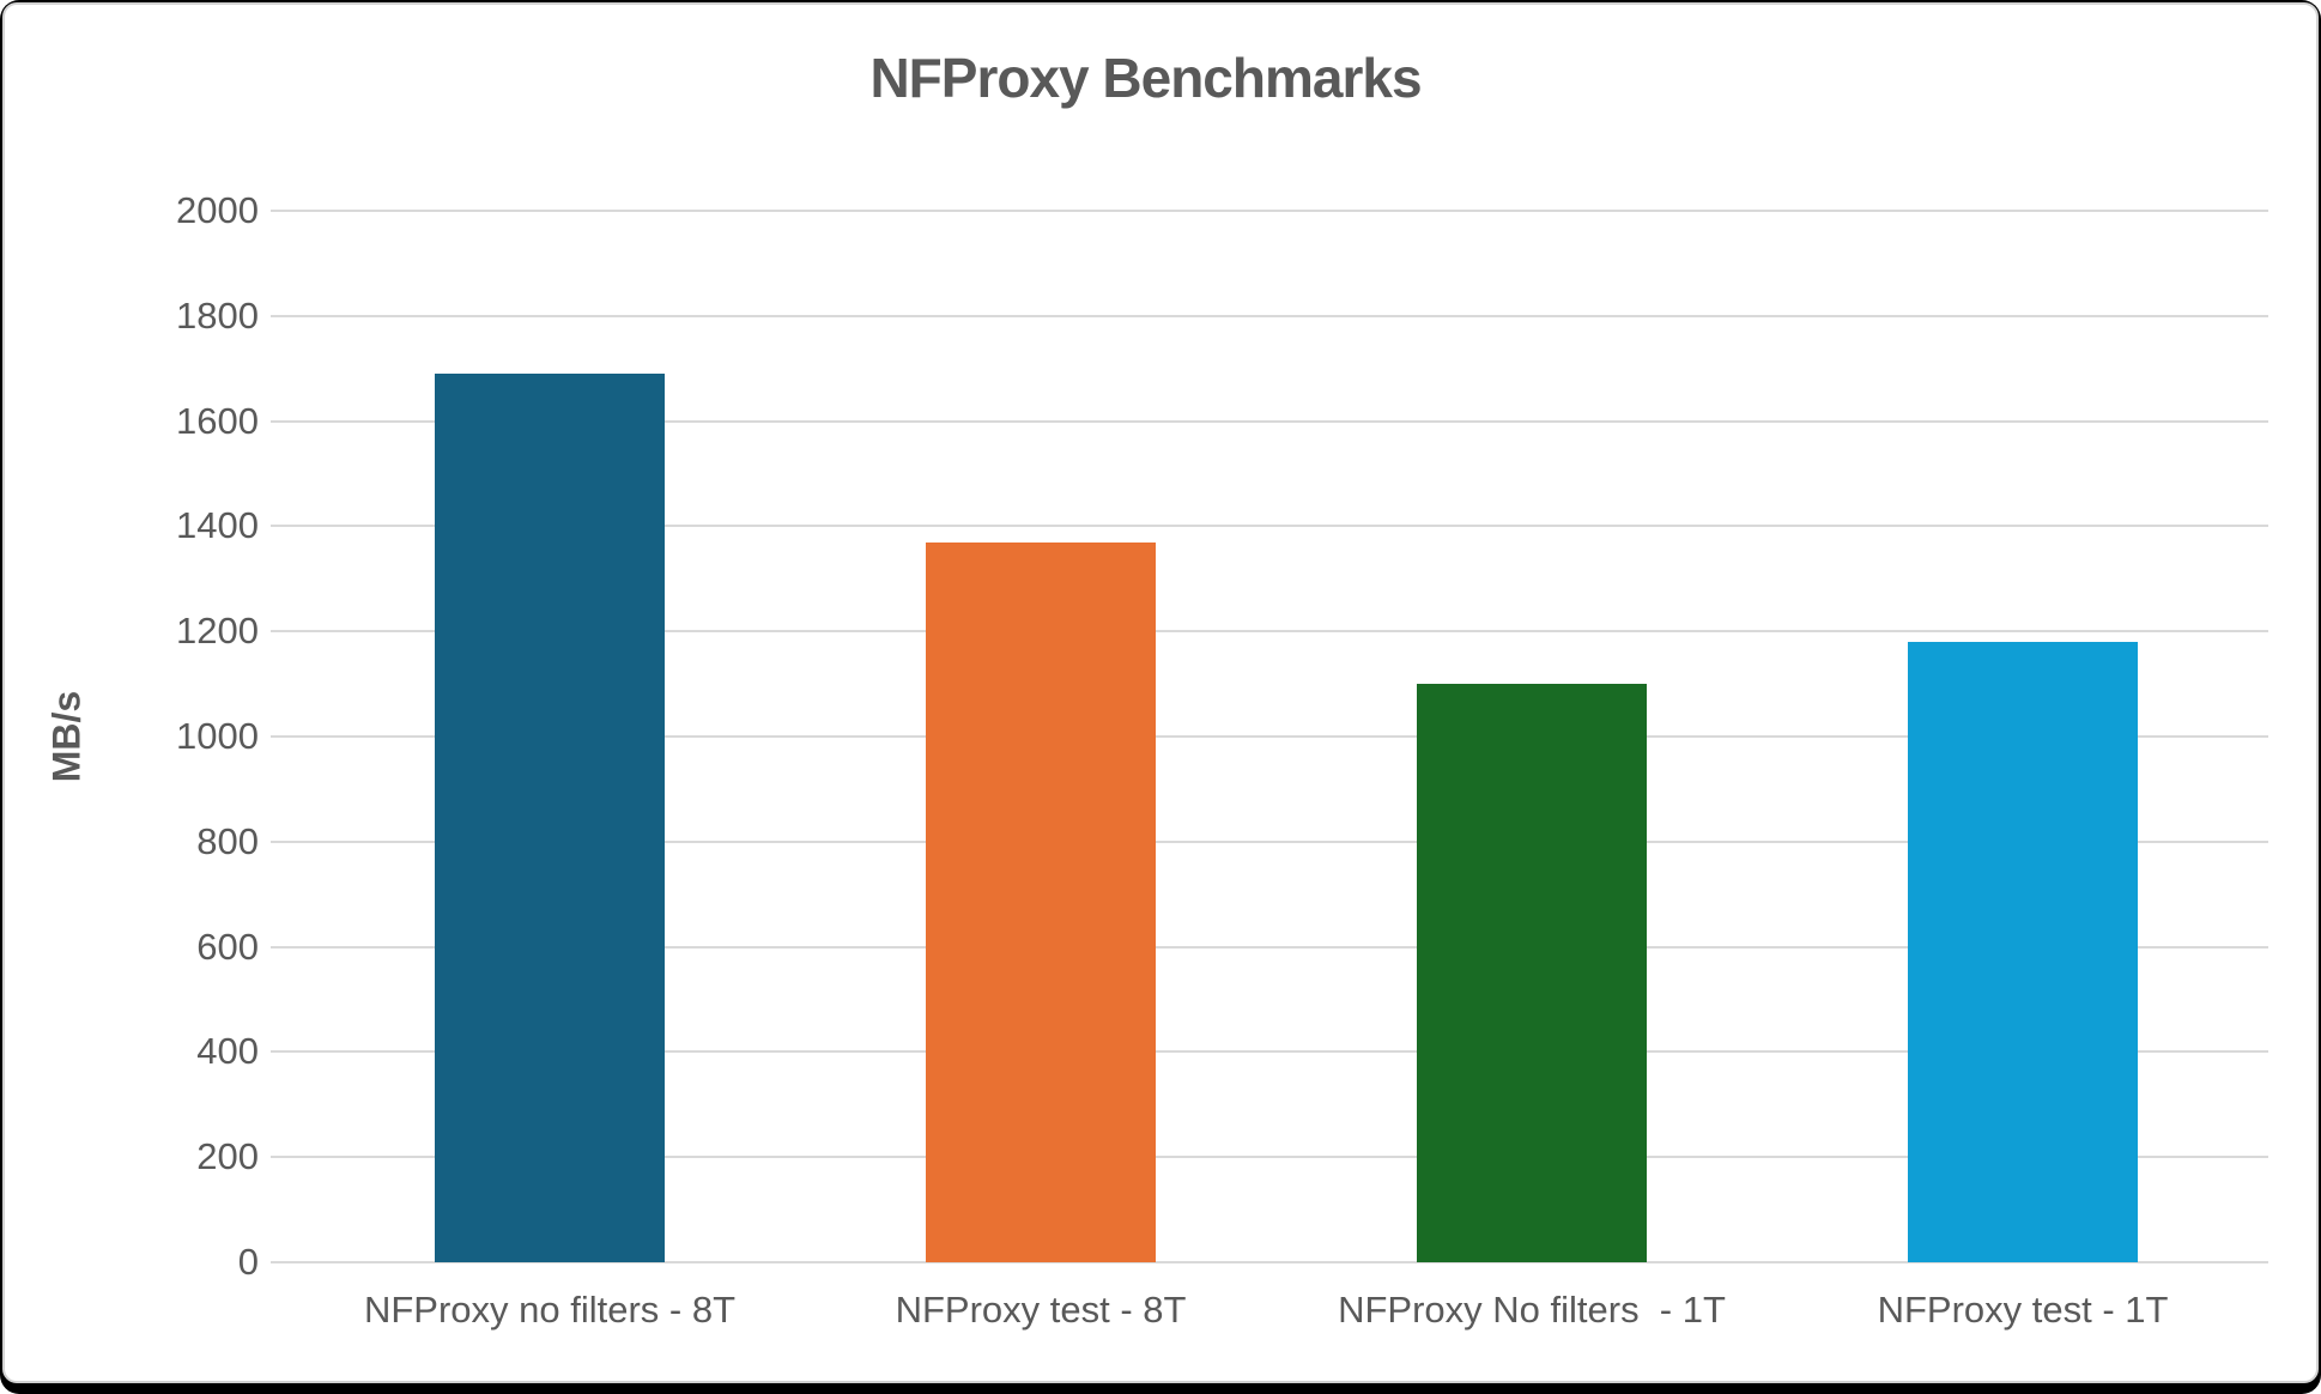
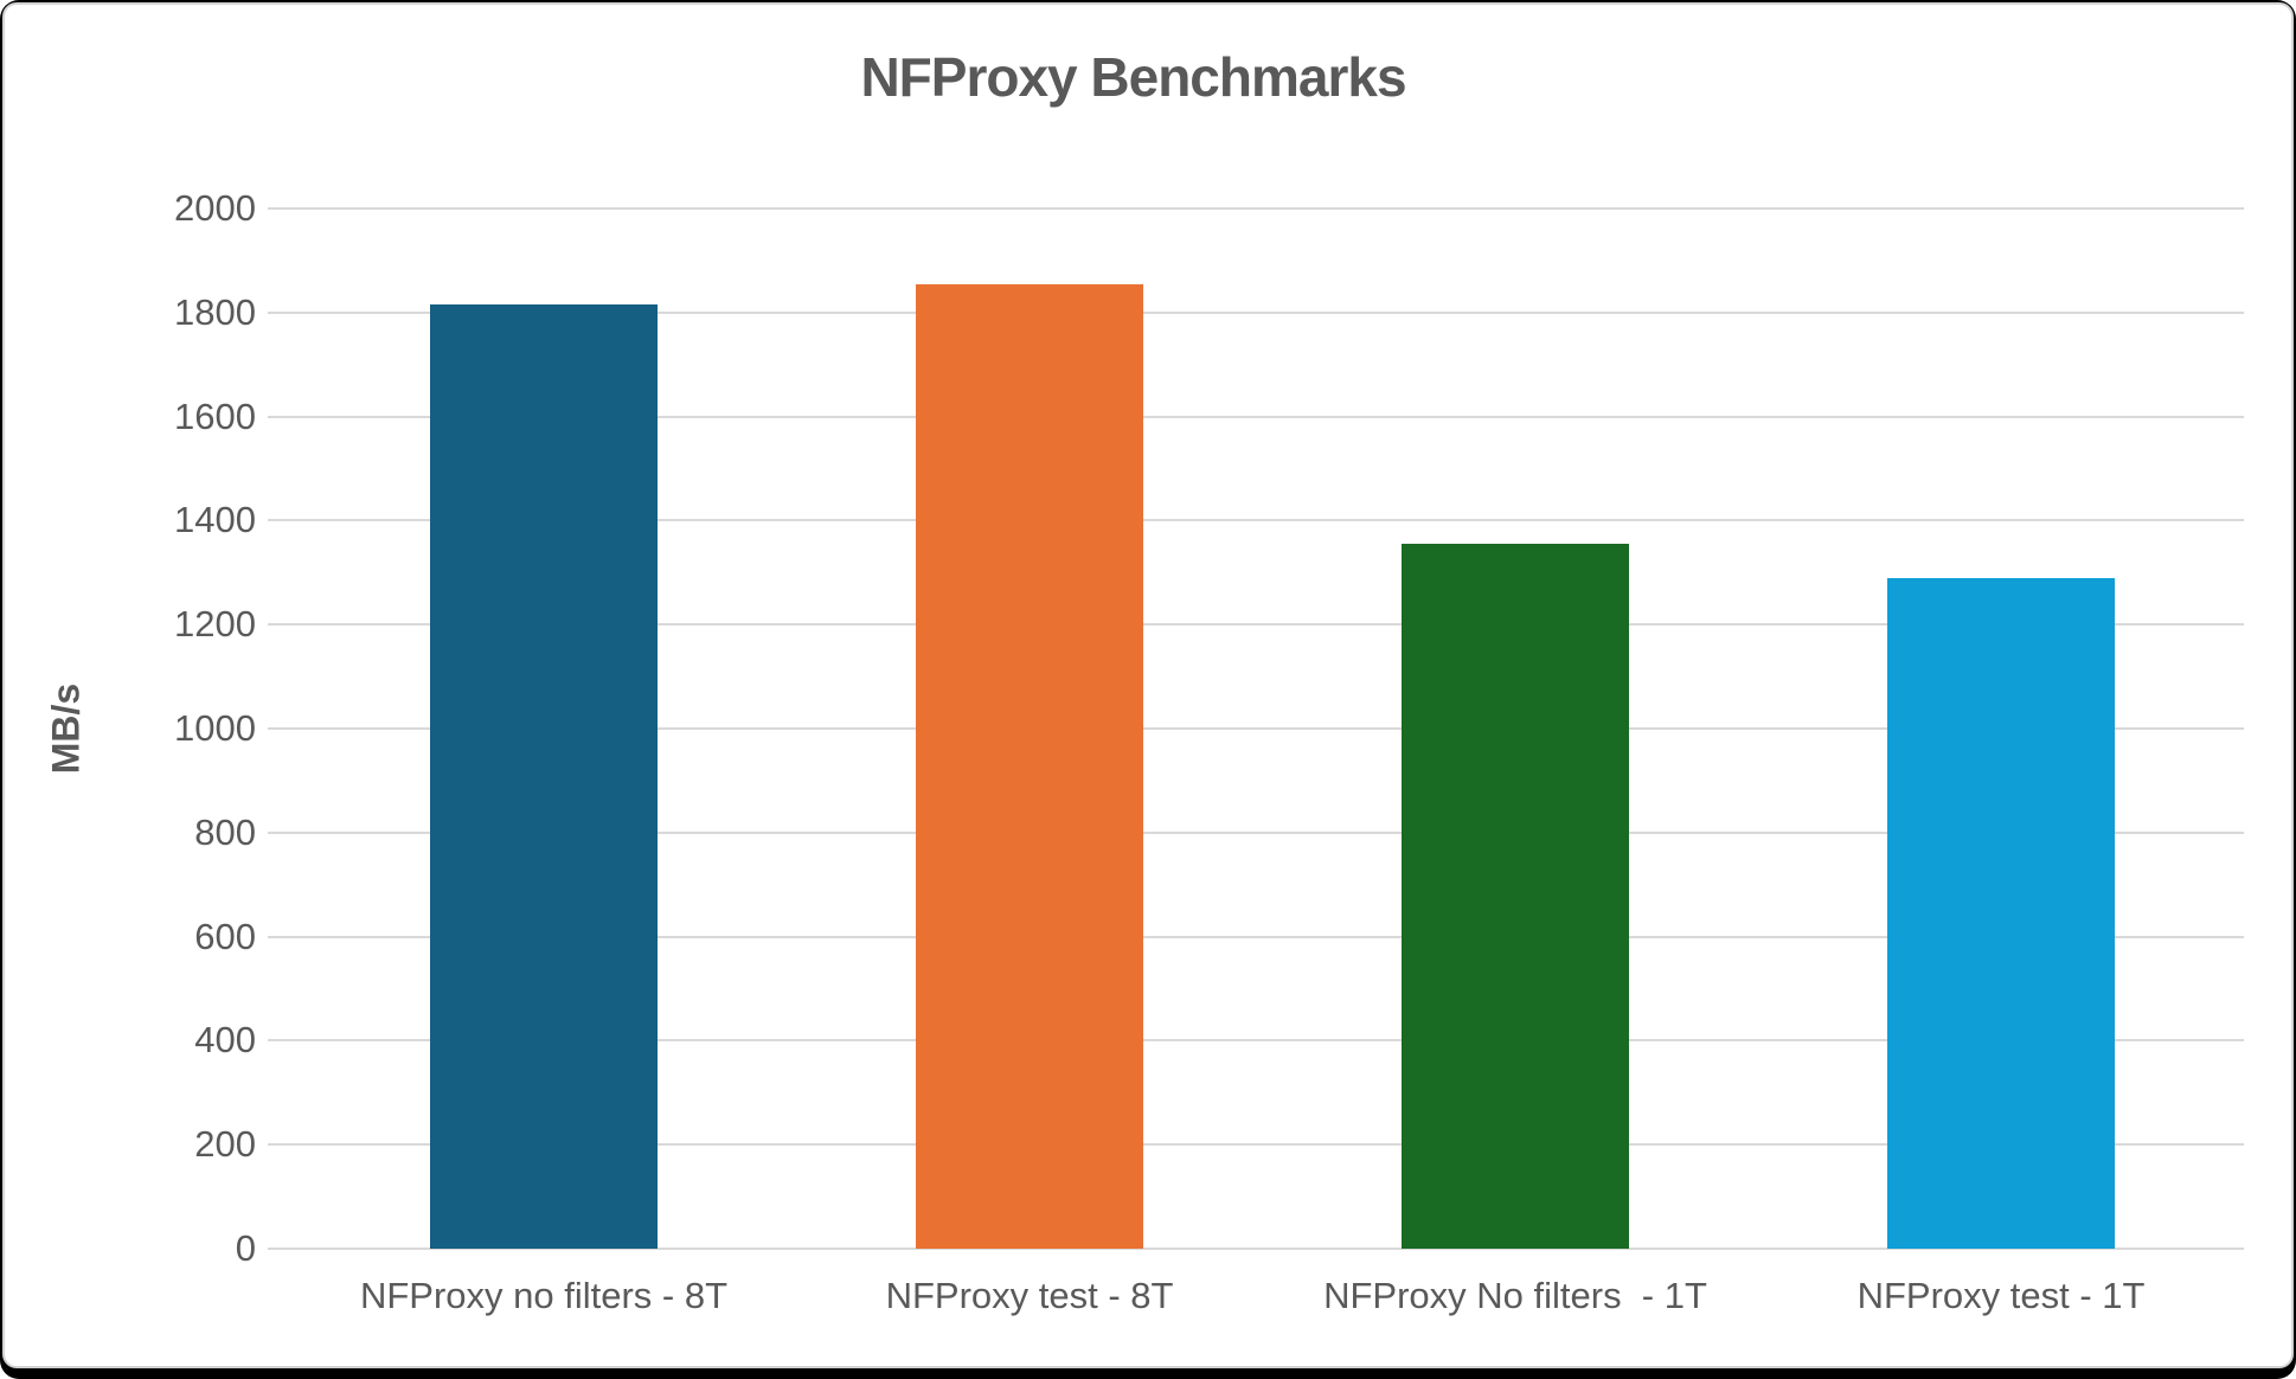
NFProxy no filters - 8T: 1690 -> 1820
NFProxy test - 8T: 1370 -> 1860
NFProxy No filters - 1T: 1100 -> 1360
NFProxy test - 1T: 1180 -> 1290
